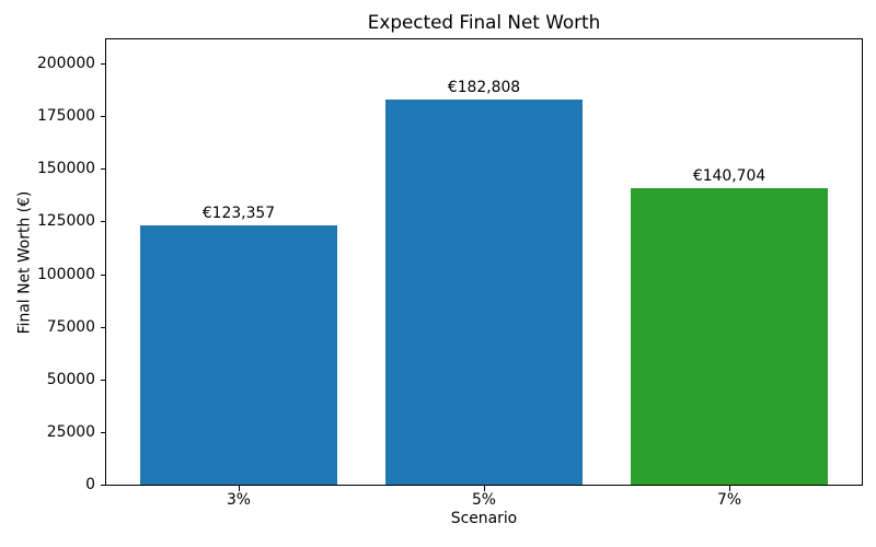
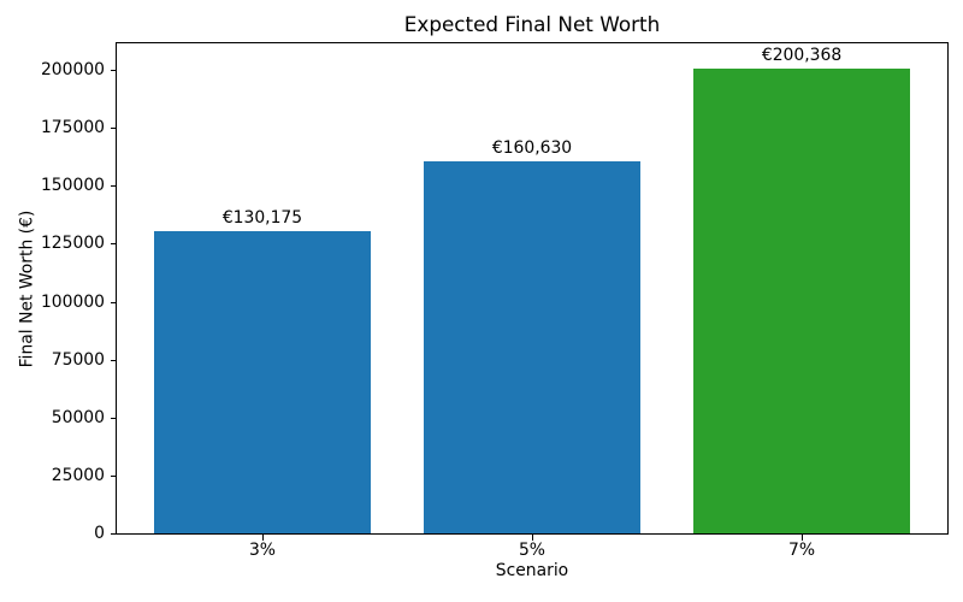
3%: €123,357 -> €130,175
5%: €182,808 -> €160,630
7%: €140,704 -> €200,368
